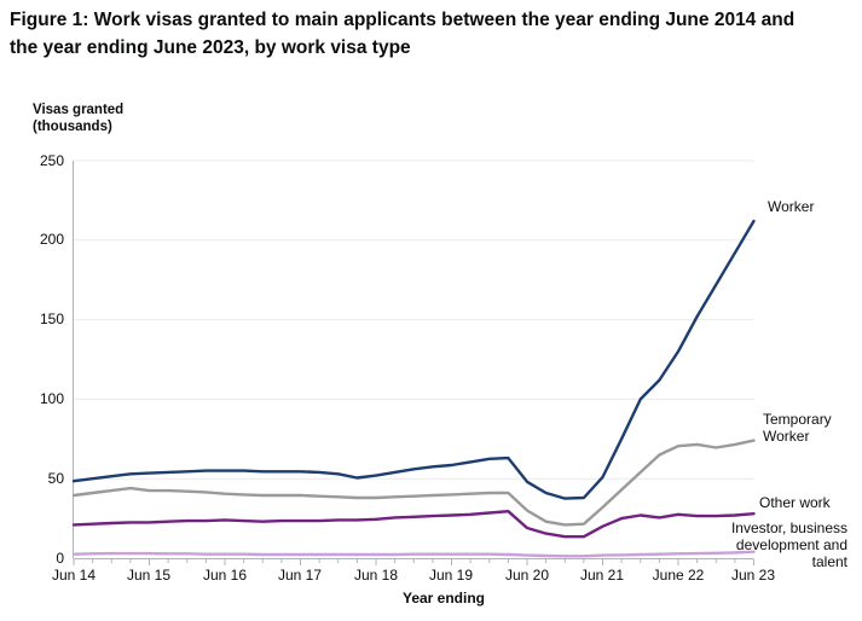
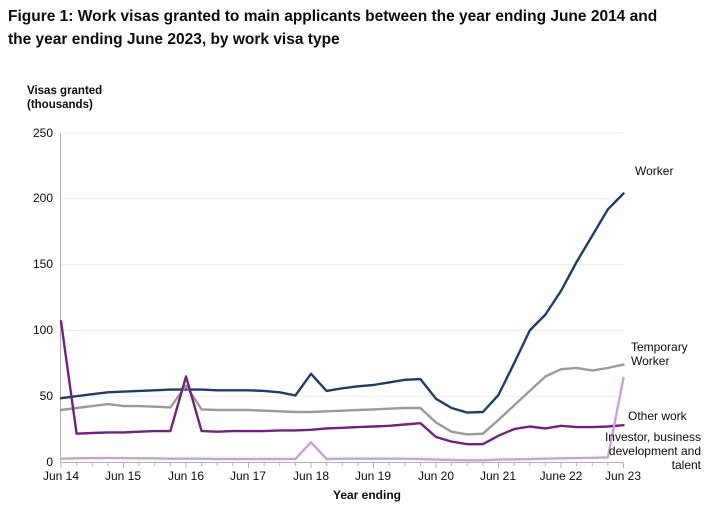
Other work/Jun 14: 21 -> 107
Temporary Worker/Jun 16: 40 -> 58
Other work/Jun 16: 24 -> 65
Worker/Jun 18: 52 -> 67
Investor, business development and talent/Jun 18: 2 -> 15
Worker/Jun 23: 212 -> 204
Investor, business development and talent/Jun 23: 4 -> 64
